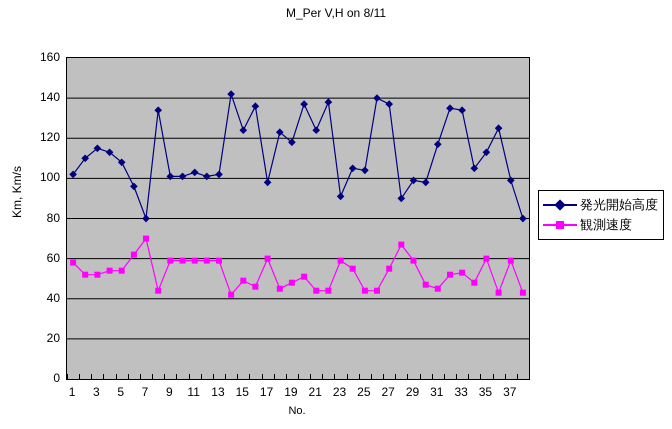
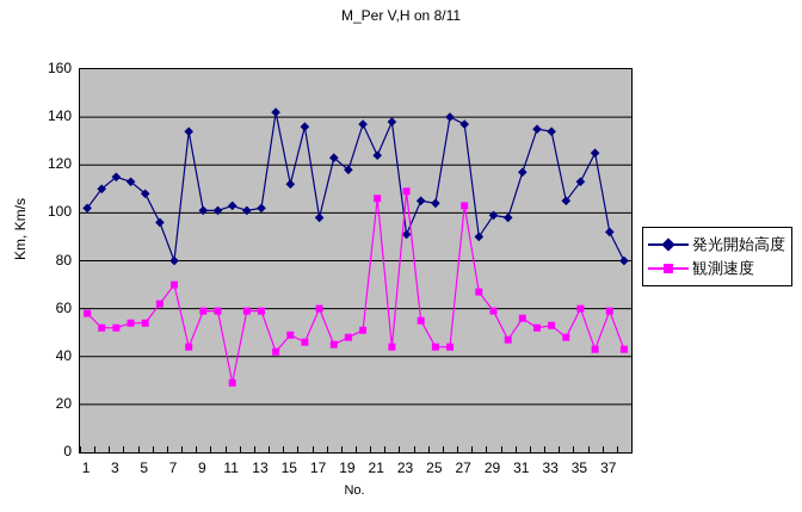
観測速度/11: 59 -> 29
発光開始高度/15: 124 -> 112
観測速度/21: 44 -> 106
観測速度/23: 59 -> 109
観測速度/27: 55 -> 103
観測速度/31: 45 -> 56
発光開始高度/37: 99 -> 92
